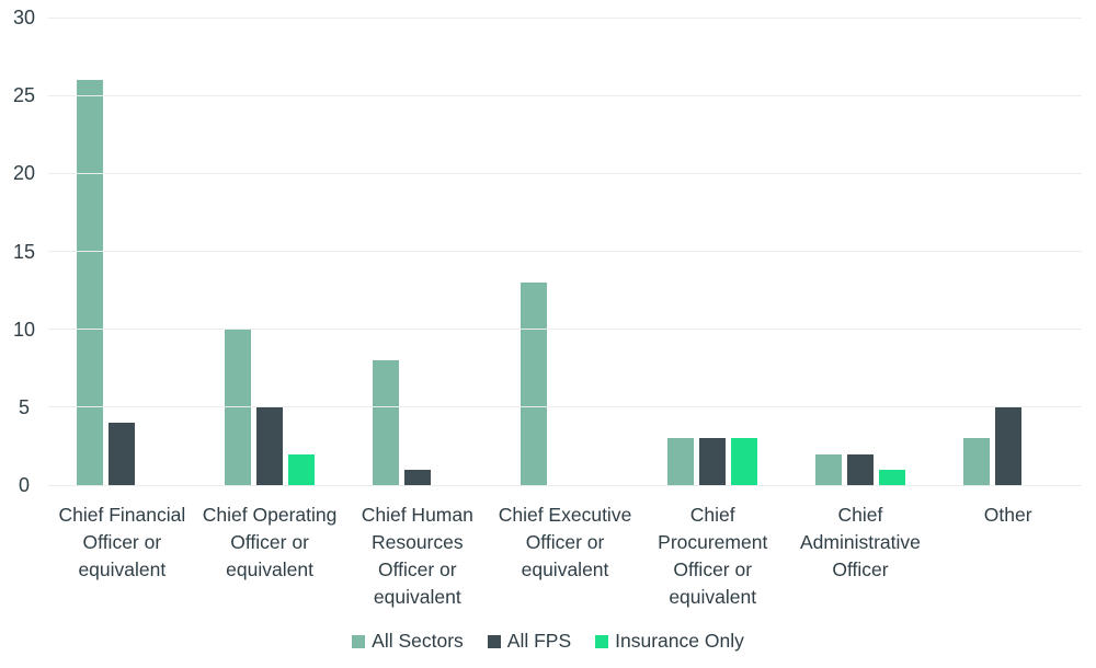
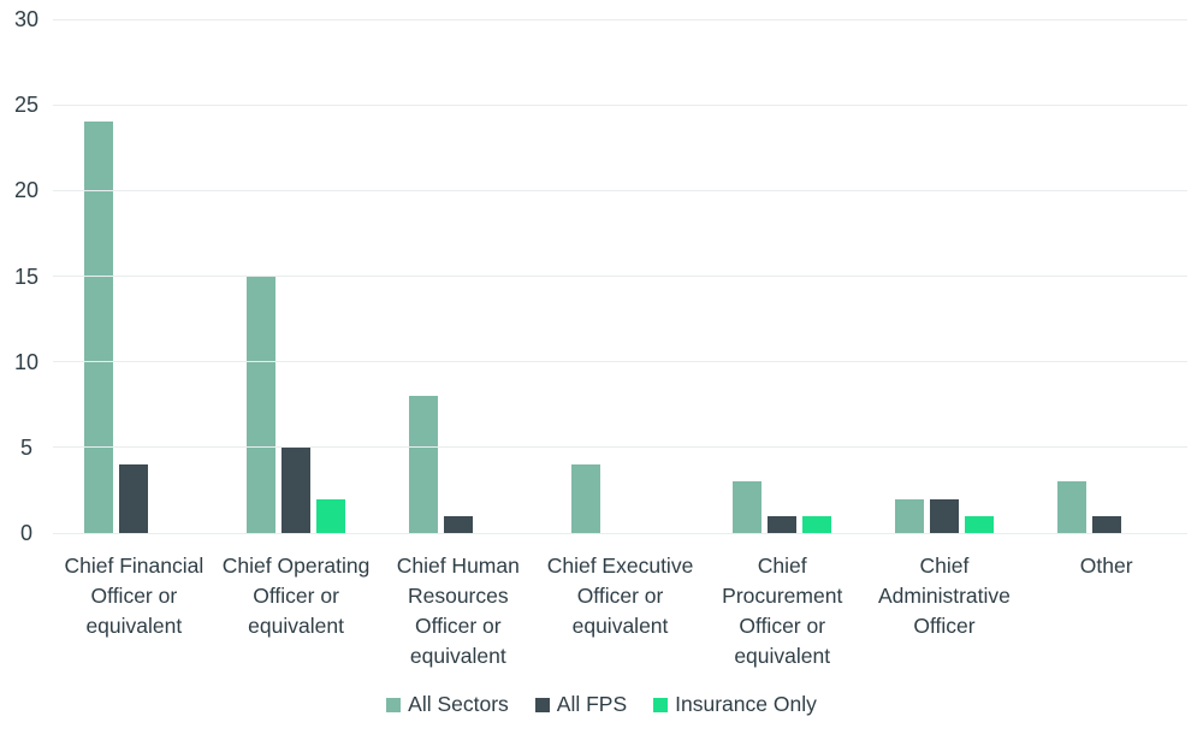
All Sectors/Chief Financial Officer or equivalent: 26 -> 24
All Sectors/Chief Operating Officer or equivalent: 10 -> 15
All Sectors/Chief Executive Officer or equivalent: 13 -> 4
All FPS/Chief Procurement Officer or equivalent: 3 -> 1
Insurance Only/Chief Procurement Officer or equivalent: 3 -> 1
All FPS/Other: 5 -> 1
